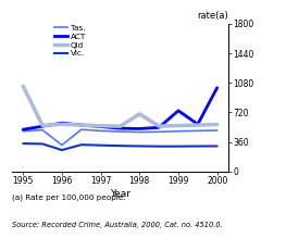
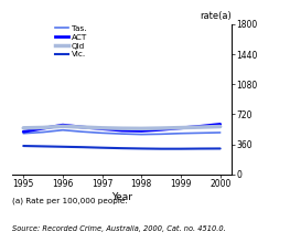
Qld/1995: 1040 -> 560
Tas./1996: 320 -> 530
Vic./1996: 260 -> 330
Qld/1998: 700 -> 550
ACT/1999: 740 -> 560
ACT/2000: 1020 -> 600
